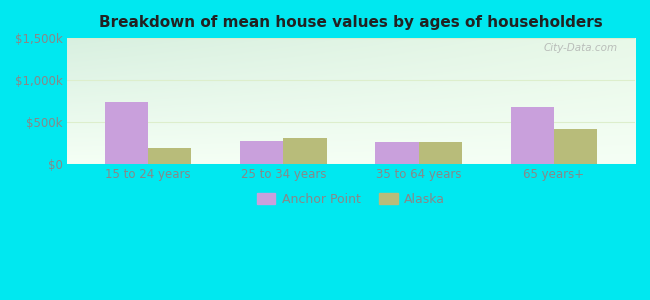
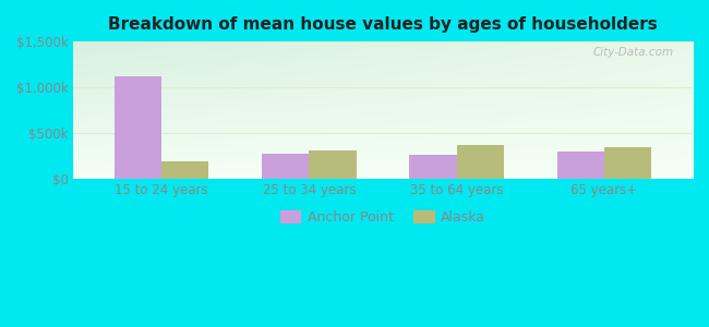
Anchor Point/15 to 24 years: $740k -> $1,120k
Alaska/35 to 64 years: $260k -> $370k
Anchor Point/65 years+: $680k -> $300k
Alaska/65 years+: $420k -> $340k
